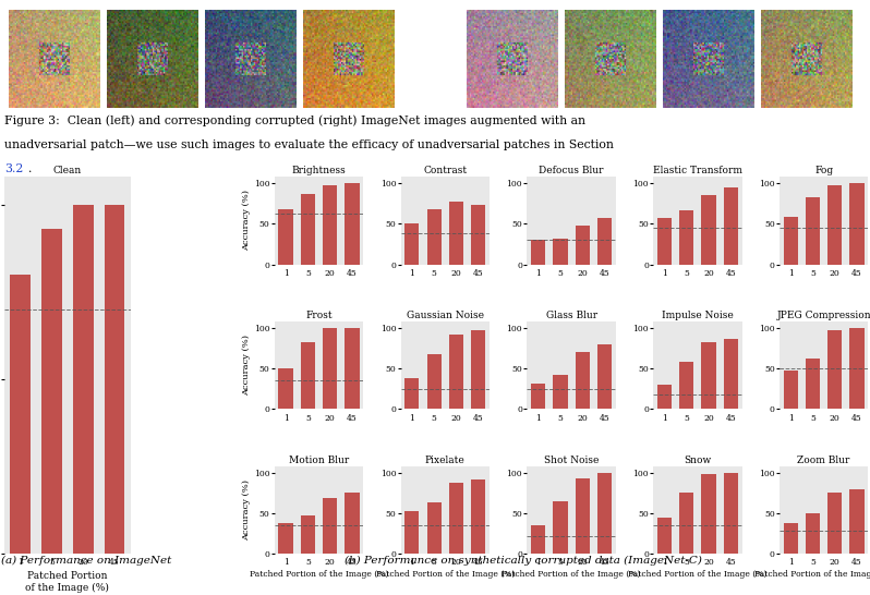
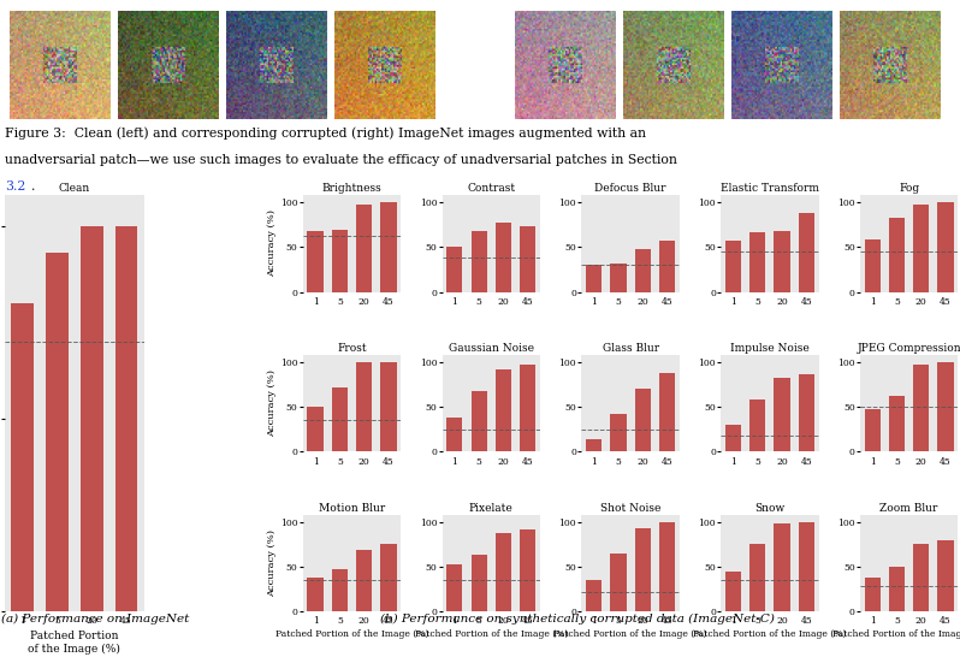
Brightness/5: 87 -> 70
Elastic Transform/20: 85 -> 68
Elastic Transform/45: 95 -> 88
Frost/5: 82 -> 72
Glass Blur/1: 32 -> 14
Glass Blur/45: 80 -> 88
